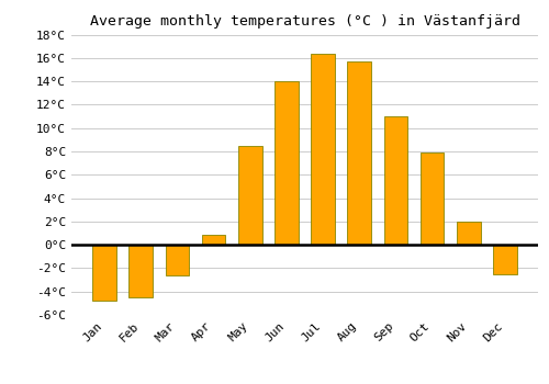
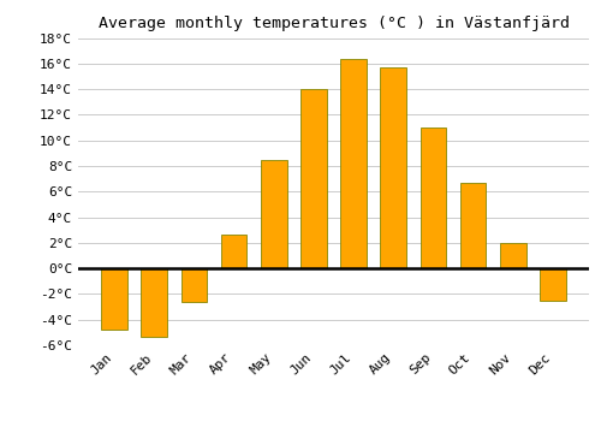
Feb: -4.5°C -> -5.3°C
Apr: 0.9°C -> 2.6°C
Oct: 7.9°C -> 6.7°C
